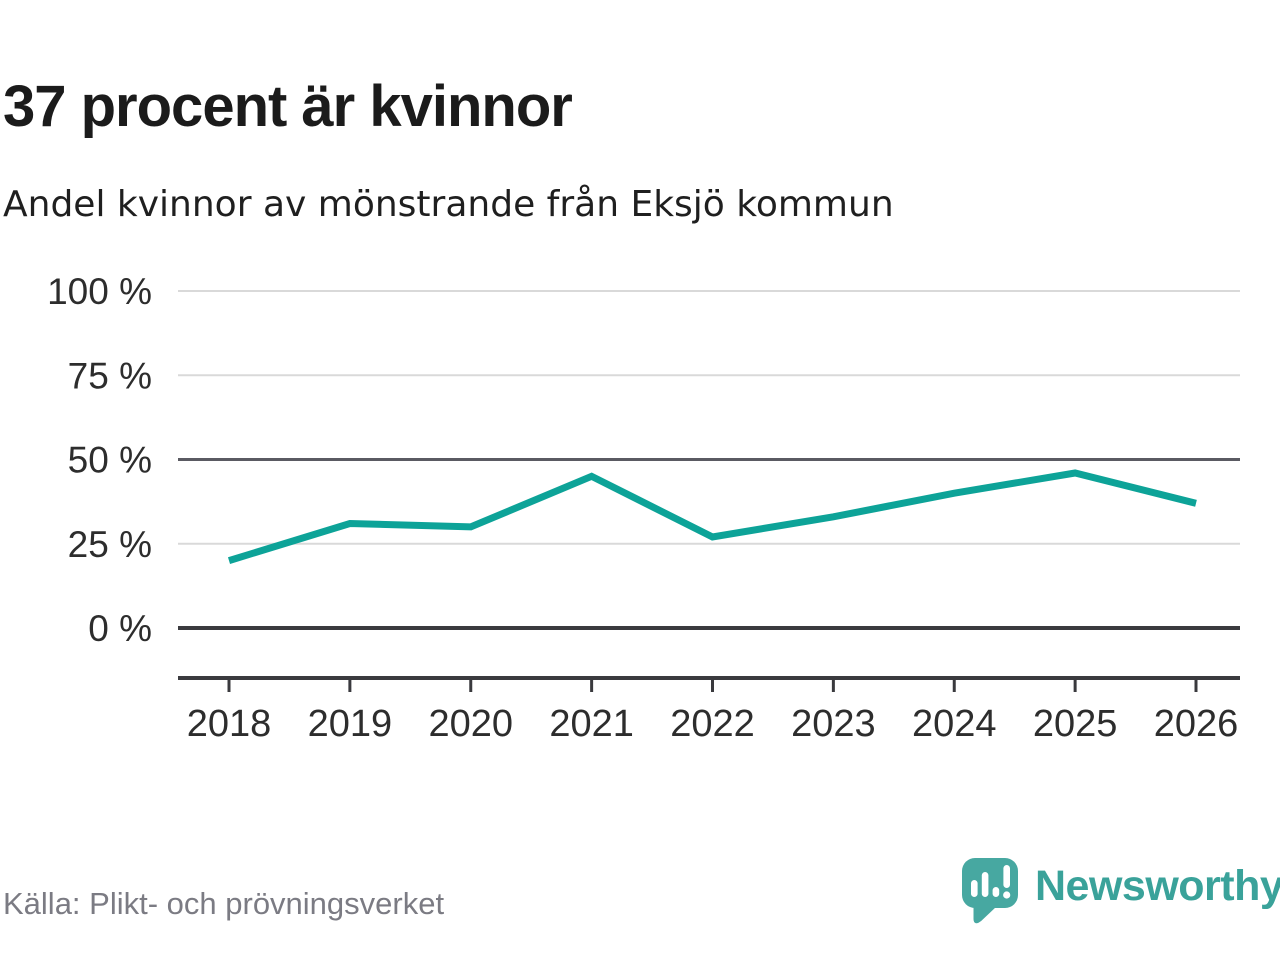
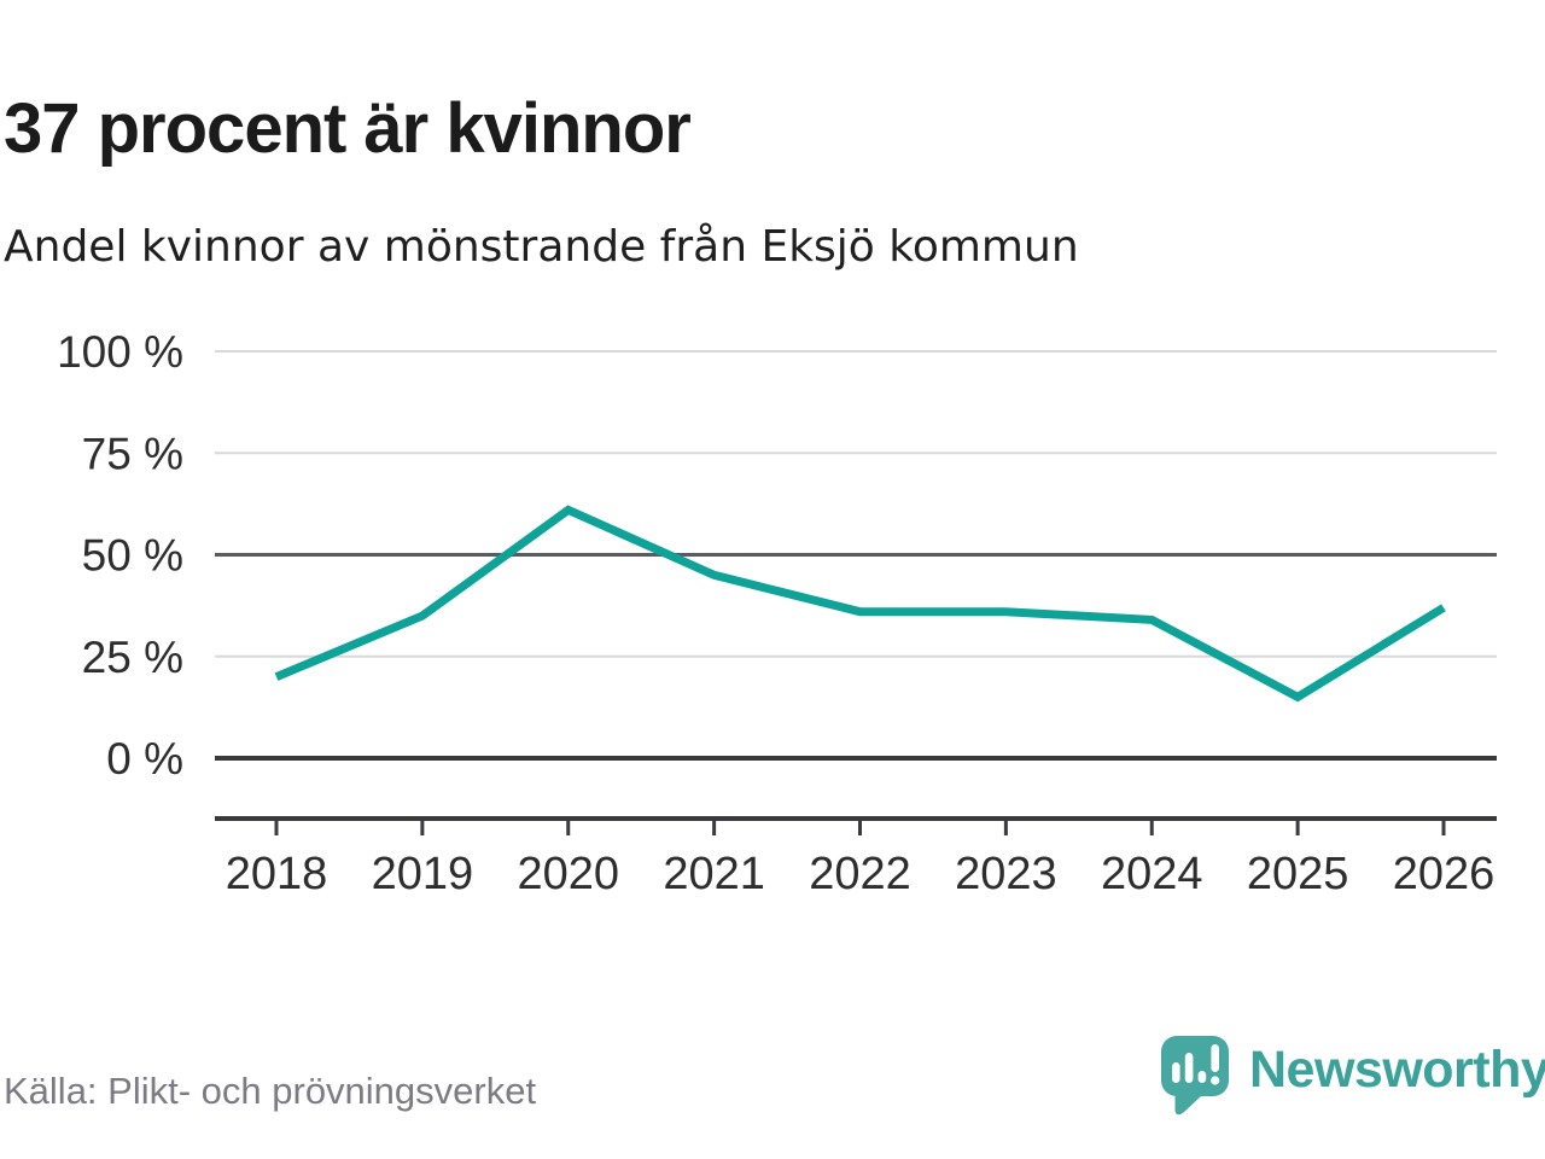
2019: 31% -> 35%
2020: 30% -> 61%
2022: 27% -> 36%
2023: 33% -> 36%
2024: 40% -> 34%
2025: 46% -> 15%
